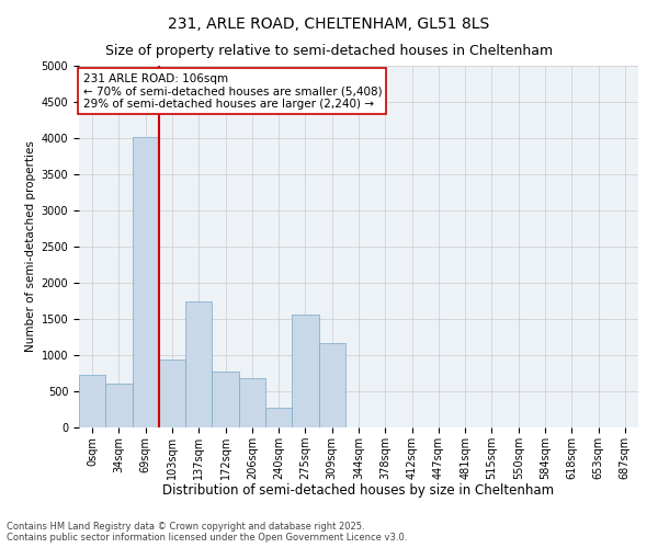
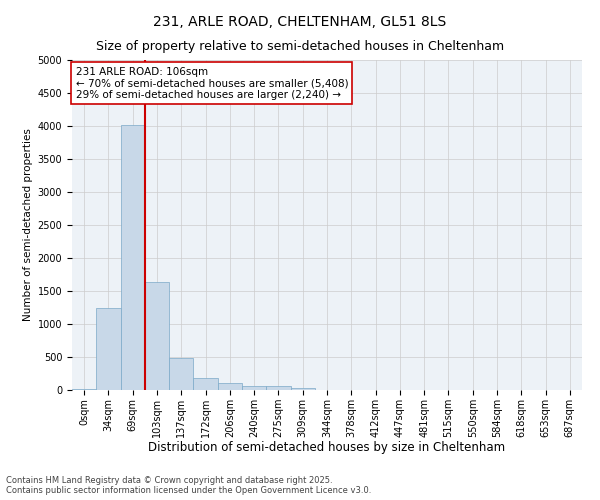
0sqm: 720 -> 20
34sqm: 600 -> 1240
103sqm: 940 -> 1630
137sqm: 1740 -> 480
172sqm: 780 -> 180
206sqm: 680 -> 100
240sqm: 280 -> 60
275sqm: 1560 -> 60
309sqm: 1160 -> 30
